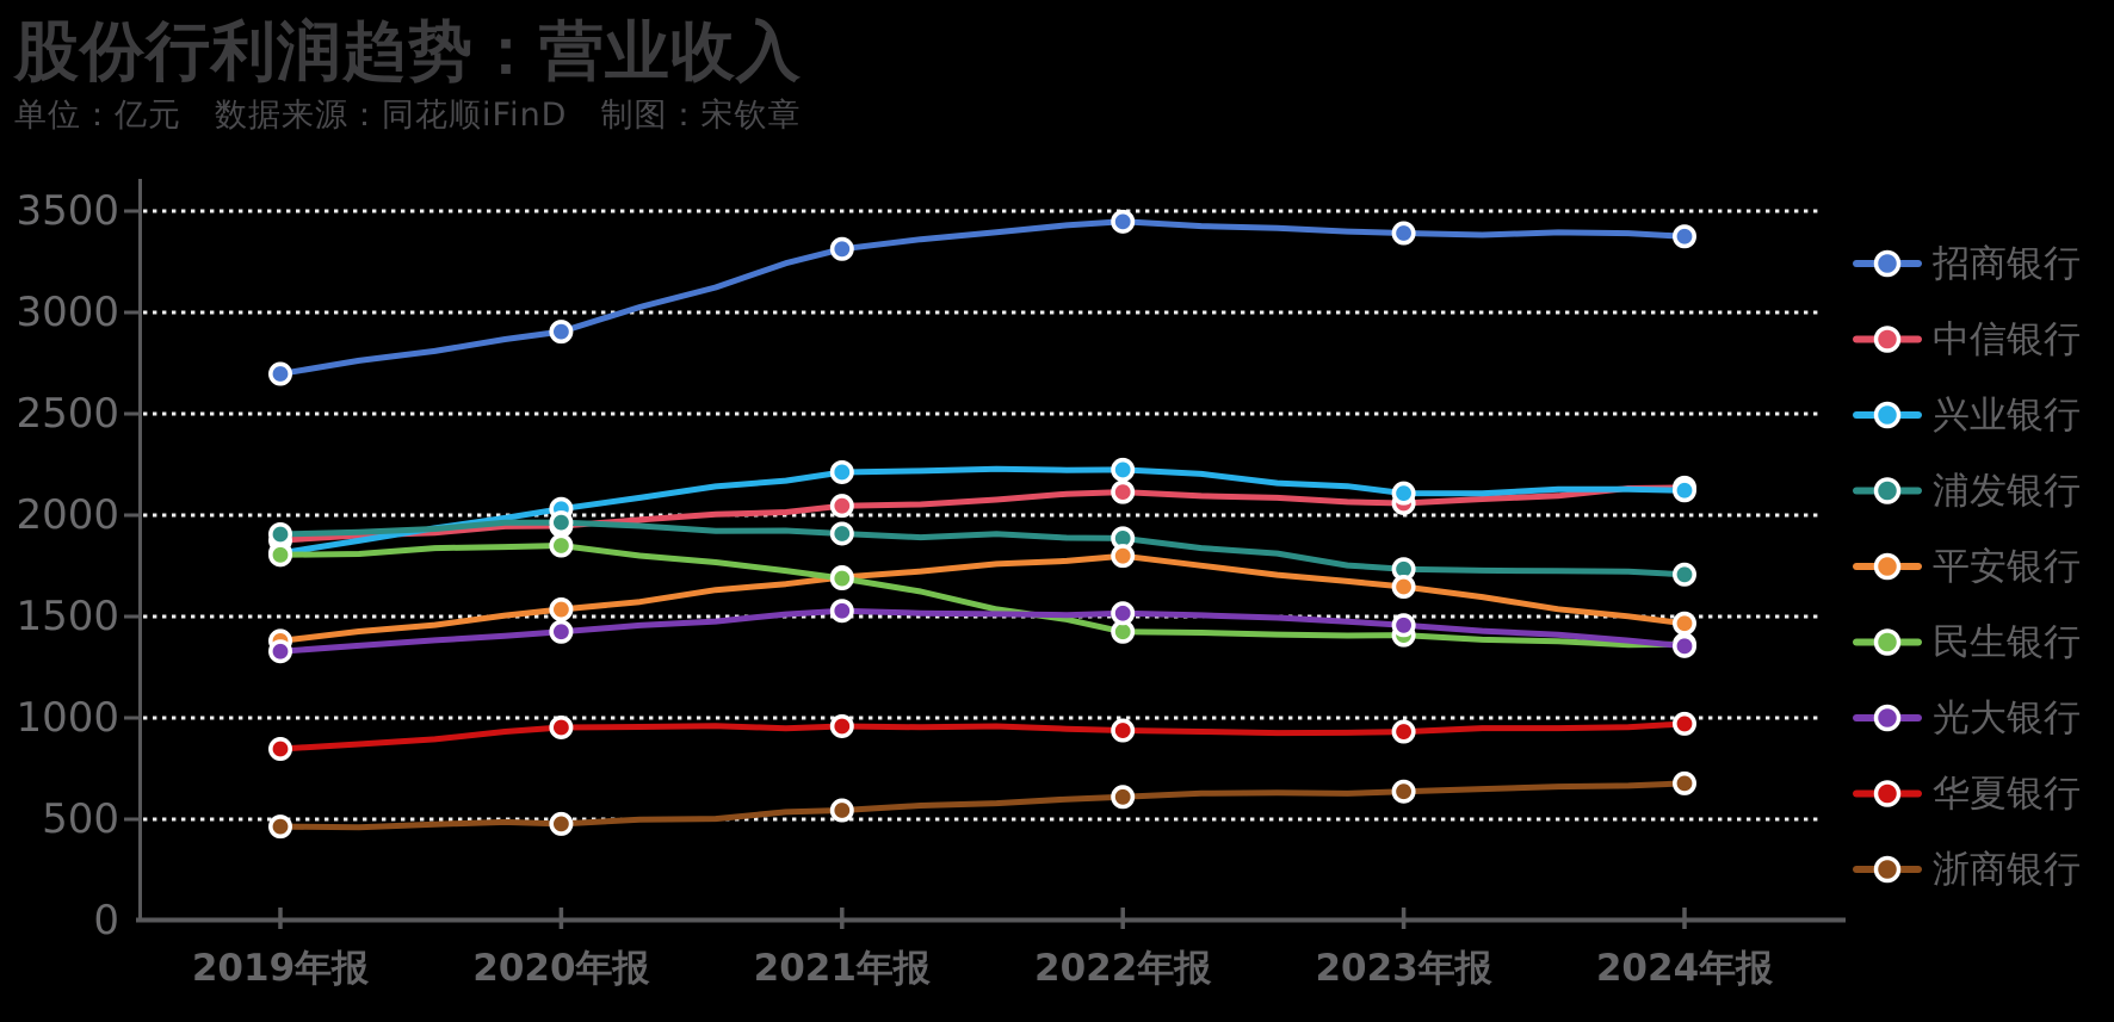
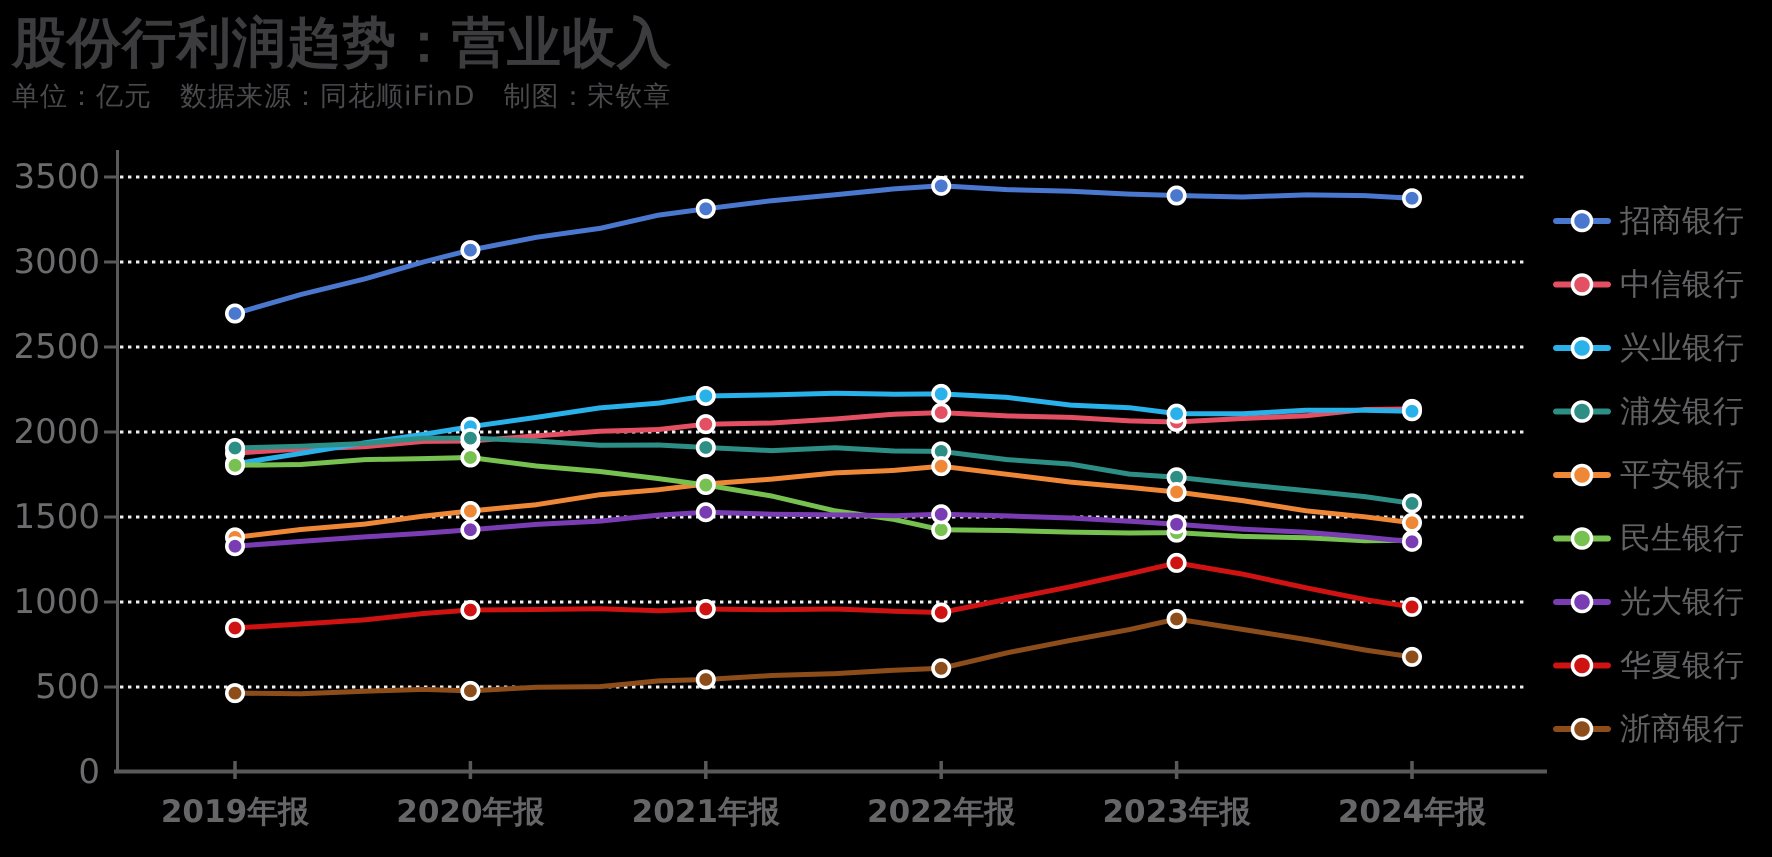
招商银行/2020年报: 2900 -> 3070
华夏银行/2023年报: 930 -> 1230
浙商银行/2023年报: 640 -> 900
浦发银行/2024年报: 1710 -> 1580
